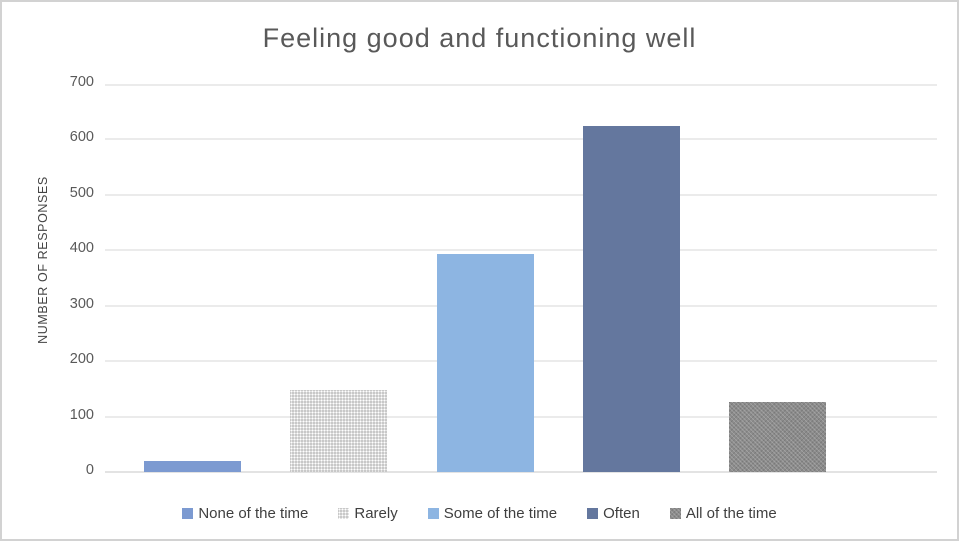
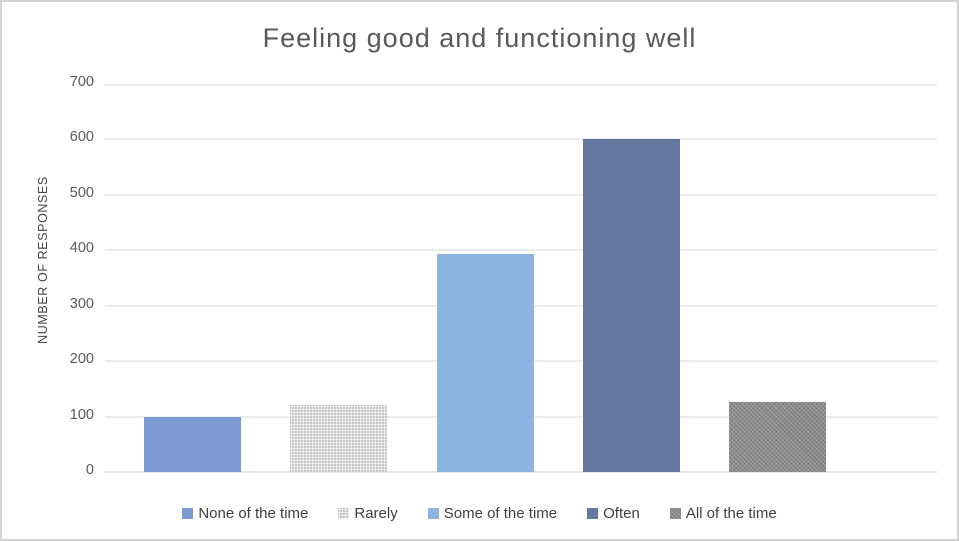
None of the time: 20 -> 100
Rarely: 150 -> 120
Often: 620 -> 600
